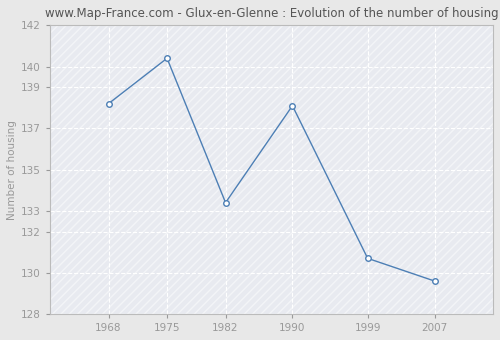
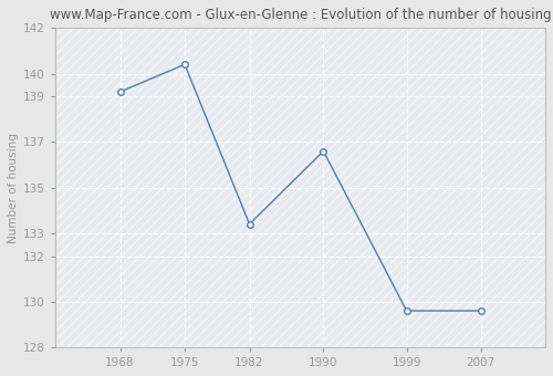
1968: 138.2 -> 139.2
1990: 138.1 -> 136.6
1999: 130.7 -> 129.6
